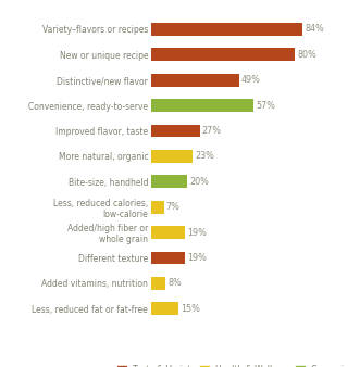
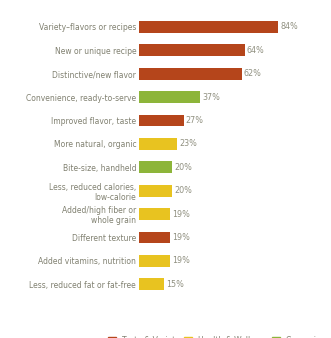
New or unique recipe: 80% -> 64%
Distinctive/new flavor: 49% -> 62%
Convenience, ready-to-serve: 57% -> 37%
Less, reduced calories, low-calorie: 7% -> 20%
Added vitamins, nutrition: 8% -> 19%
